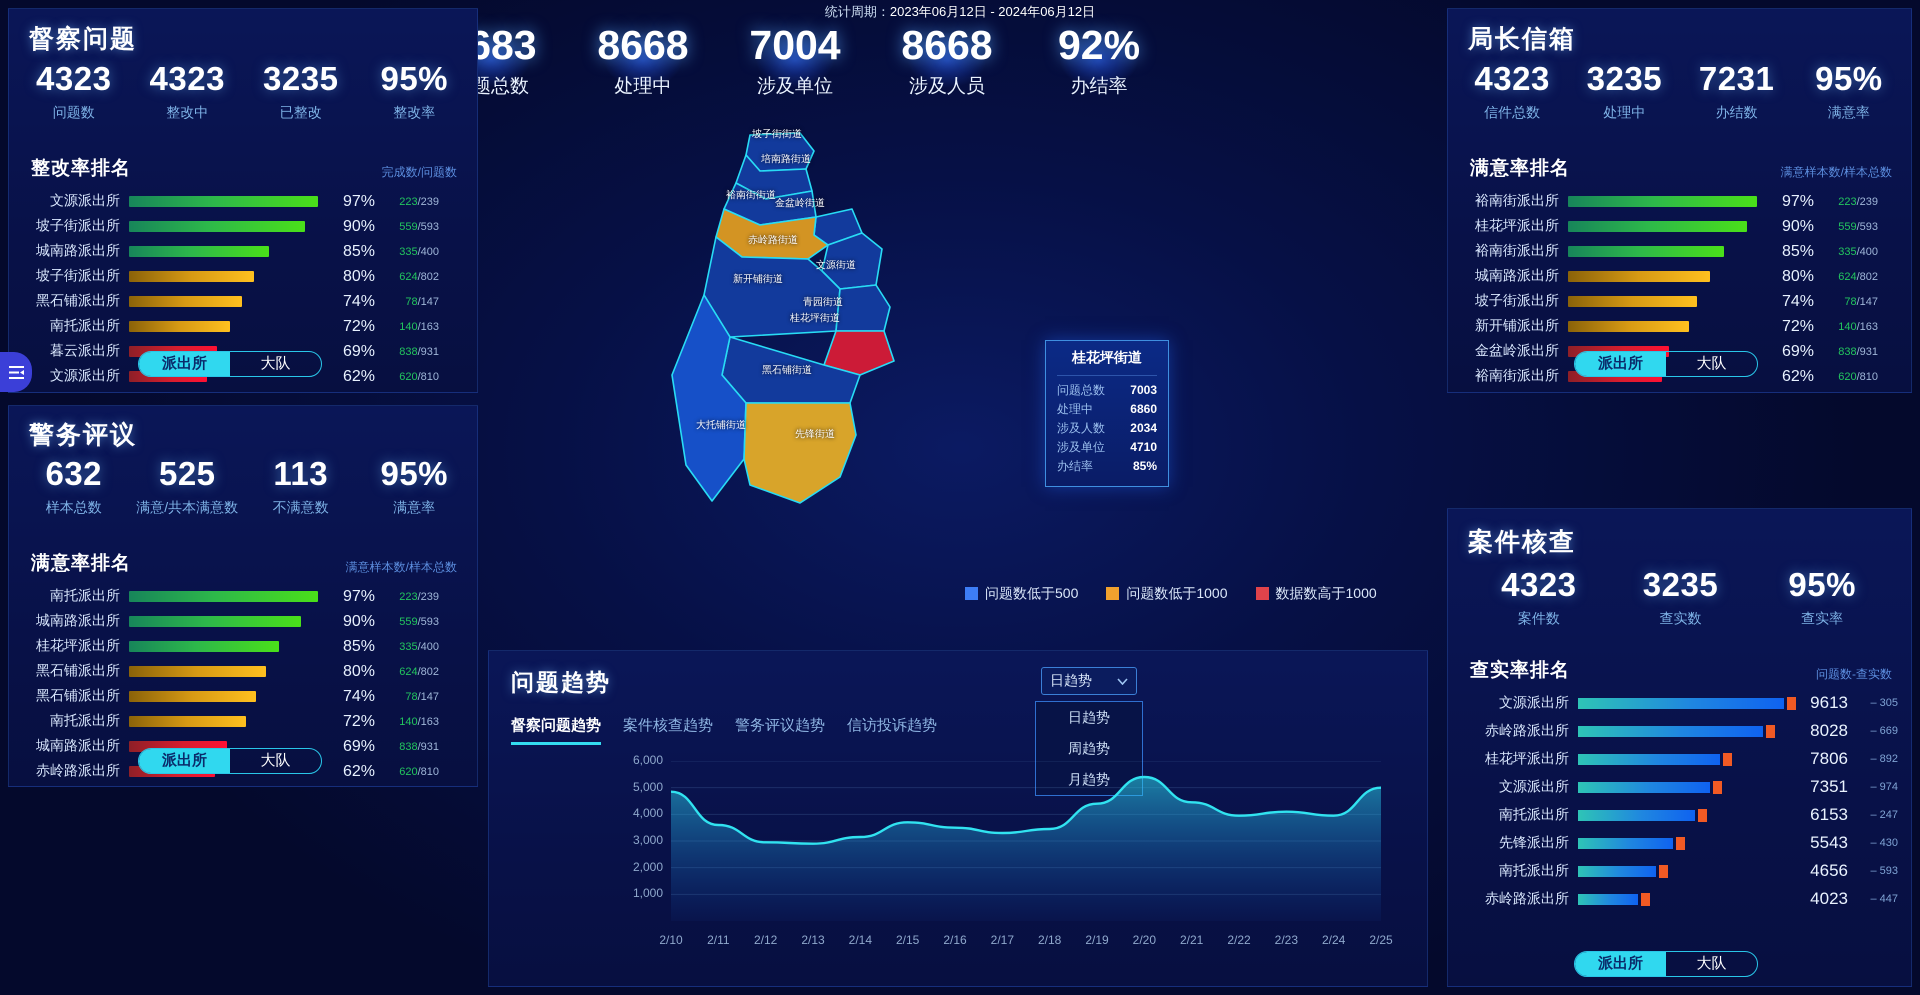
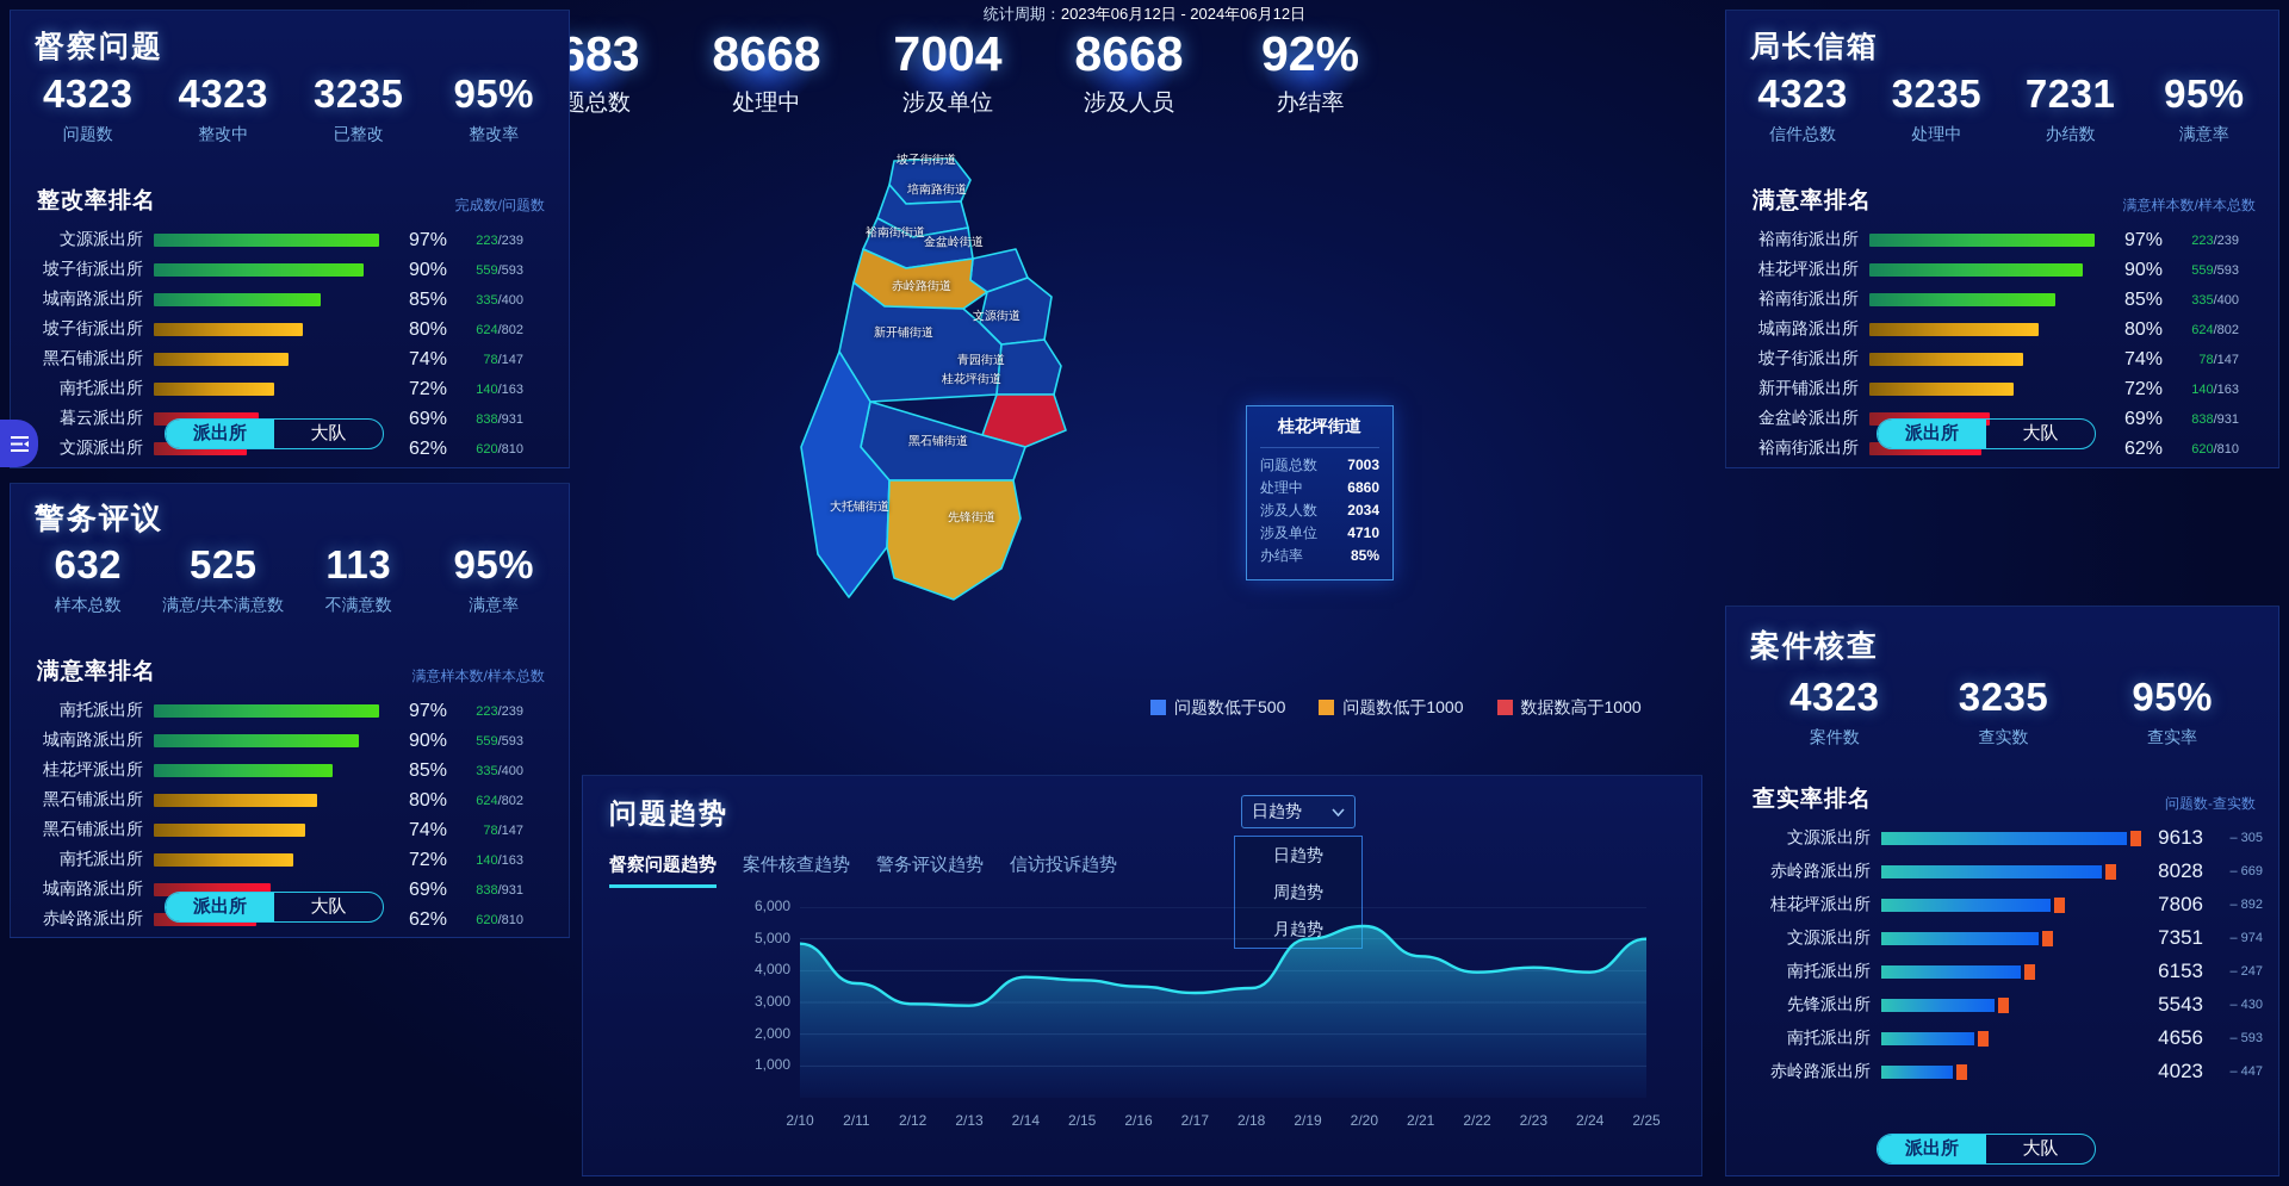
2/14: 3200 -> 3800
2/19: 4400 -> 5000
